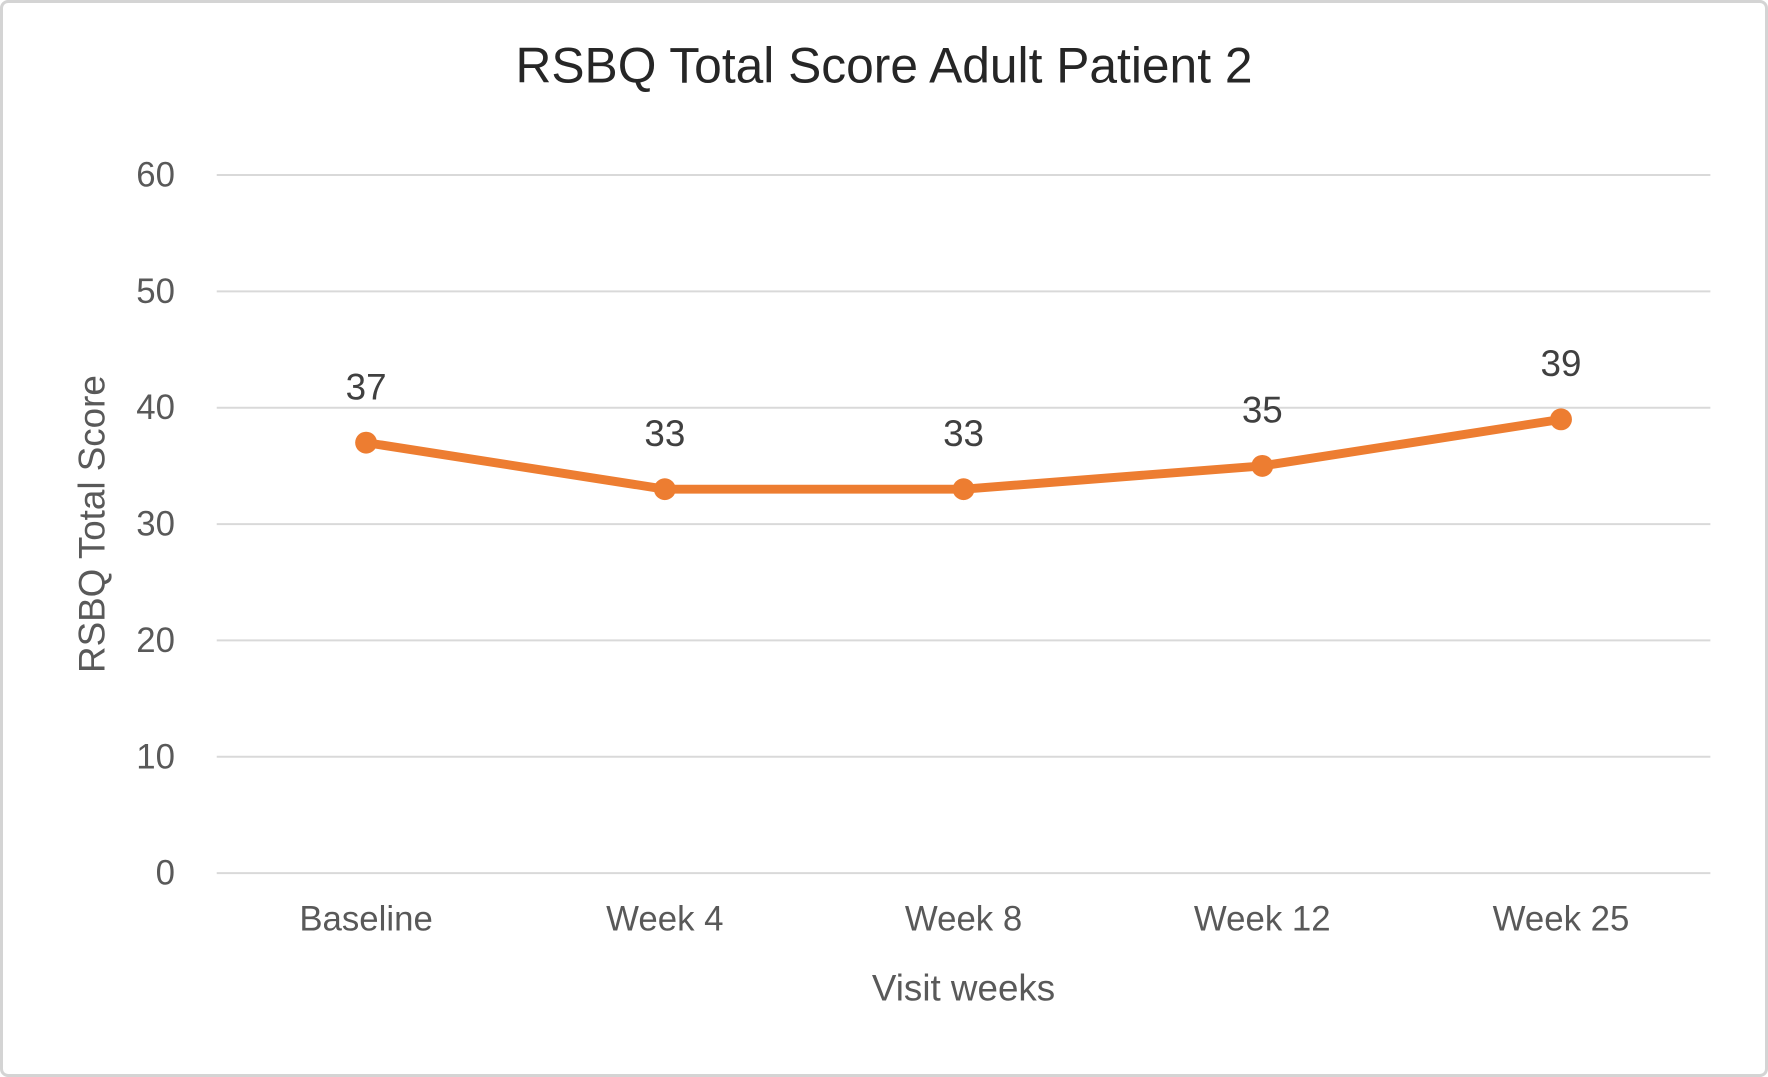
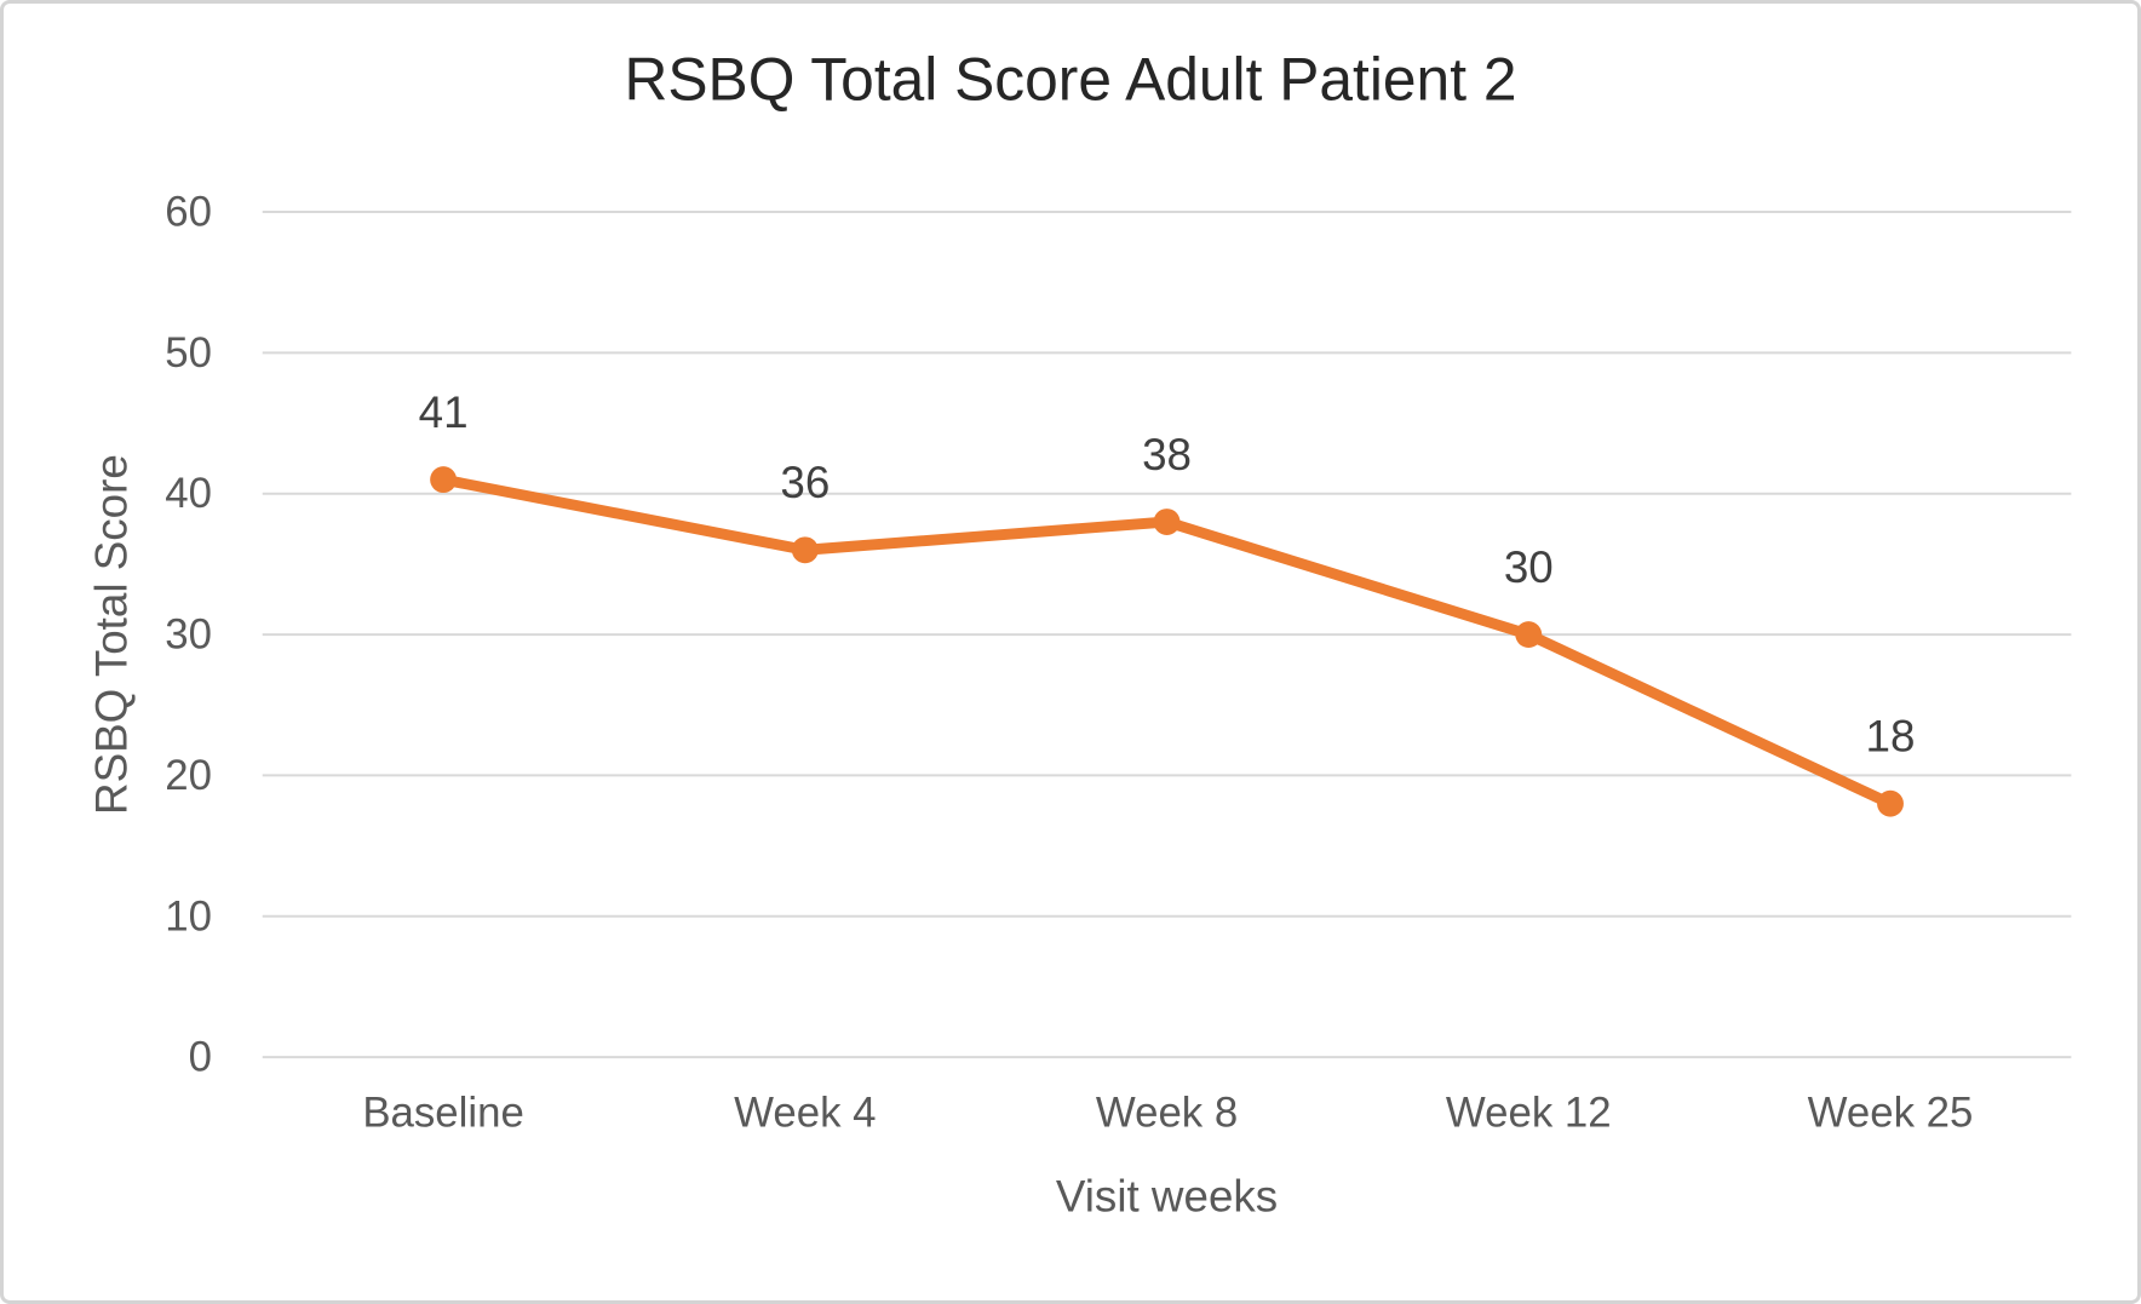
Baseline: 37 -> 41
Week 4: 33 -> 36
Week 8: 33 -> 38
Week 12: 35 -> 30
Week 25: 39 -> 18
